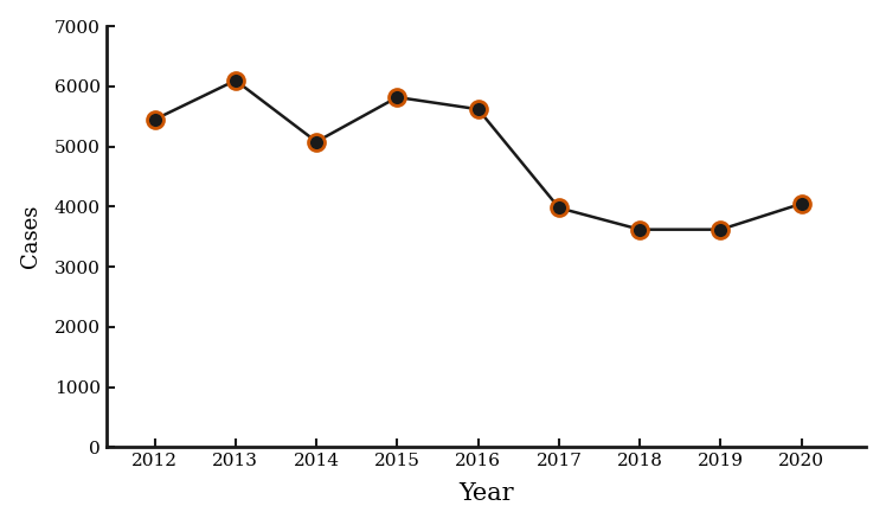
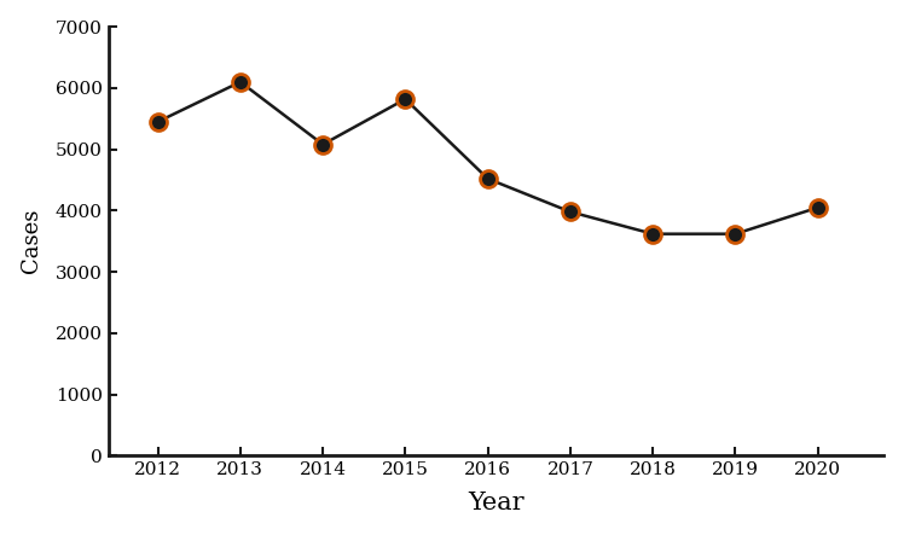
2016: 5620 -> 4520
